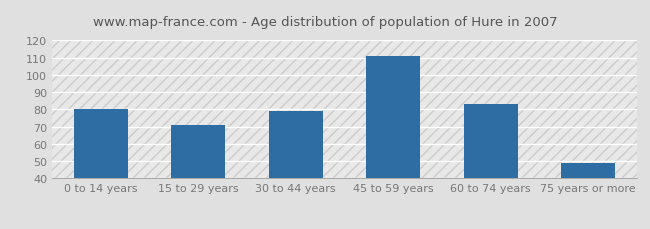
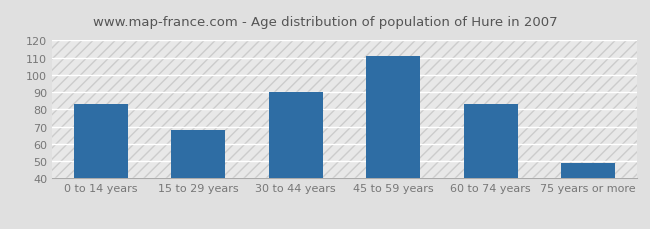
0 to 14 years: 80 -> 83
15 to 29 years: 71 -> 68
30 to 44 years: 79 -> 90
